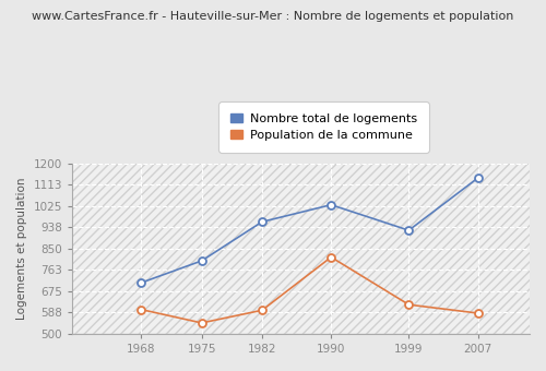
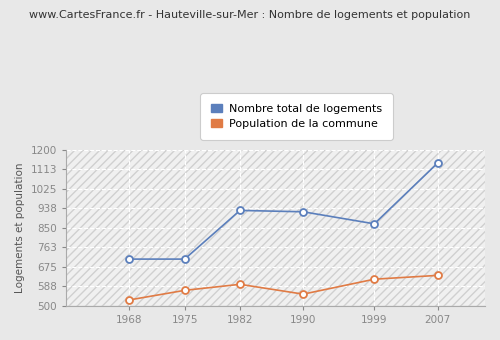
Population de la commune/1968: 600 -> 527
Nombre total de logements/1975: 800 -> 710
Population de la commune/1975: 545 -> 570
Nombre total de logements/1982: 960 -> 928
Nombre total de logements/1990: 1030 -> 922
Population de la commune/1990: 815 -> 553
Nombre total de logements/1999: 925 -> 868
Population de la commune/2007: 585 -> 637
